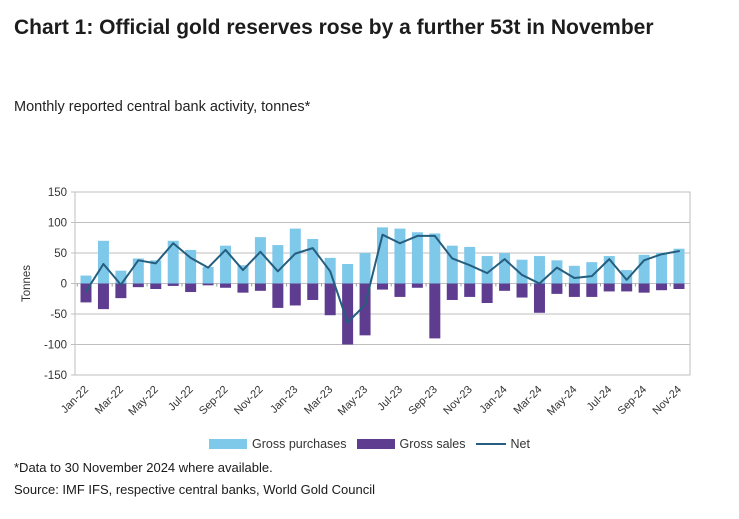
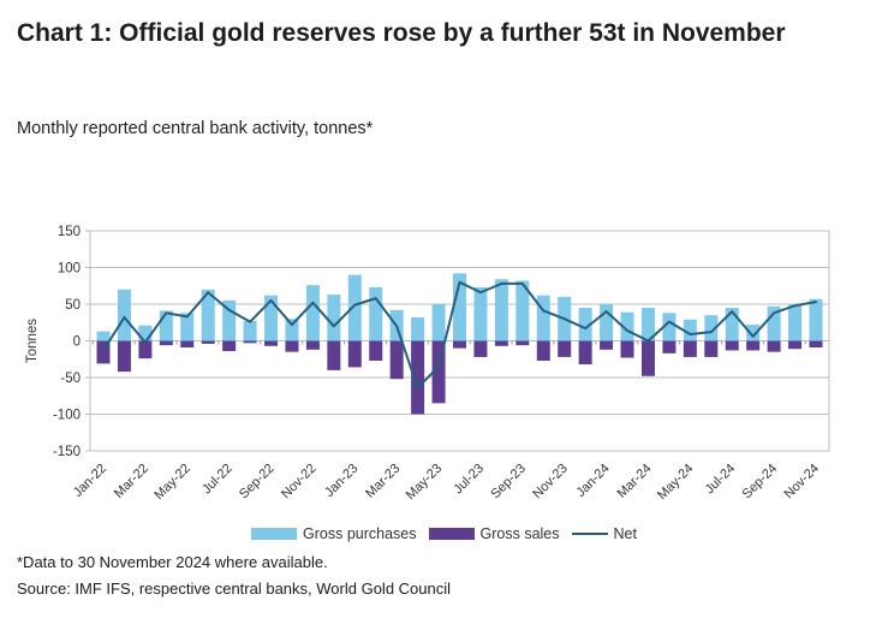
Gross purchases/Jul-23: 90 -> 70
Gross sales/Sep-23: -90 -> -10
